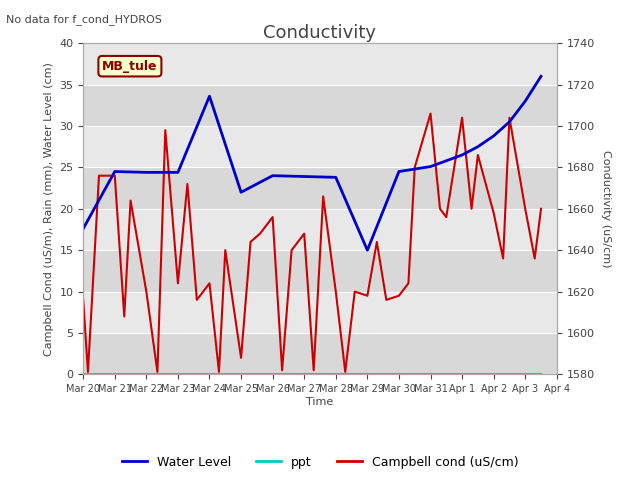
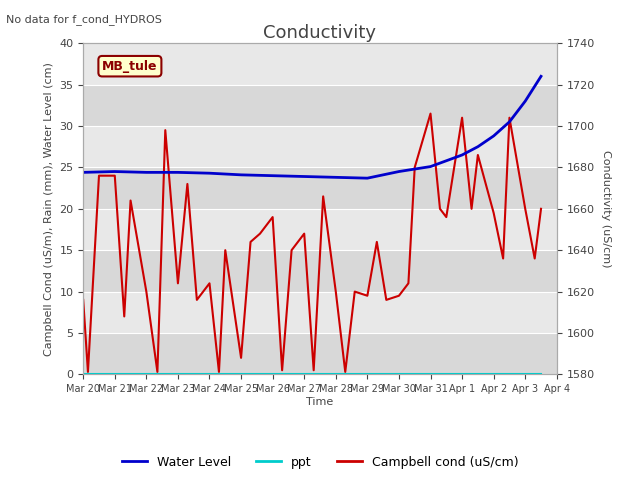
Water Level/Mar 20: 17.6 -> 24.4
Water Level/Mar 24: 33.6 -> 24.3
Water Level/Mar 25: 22.0 -> 24.1
Water Level/Mar 29: 15.0 -> 23.7
